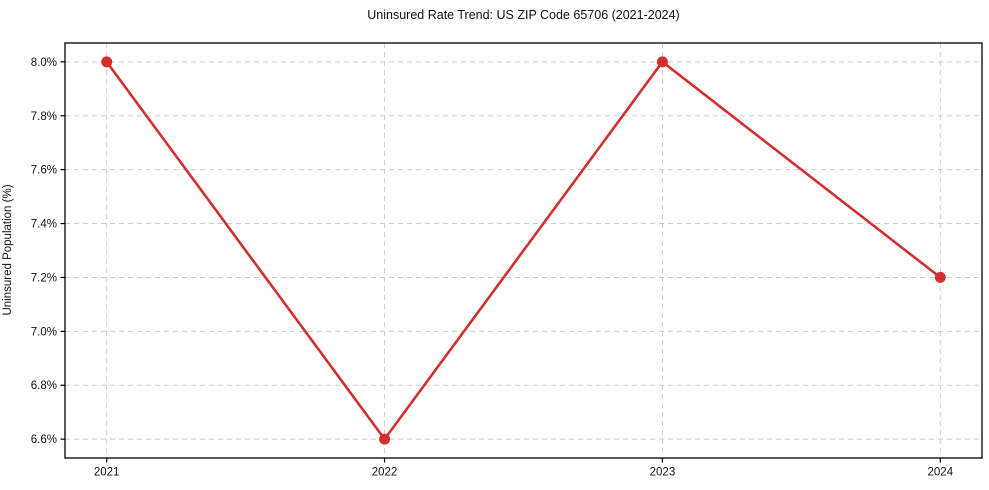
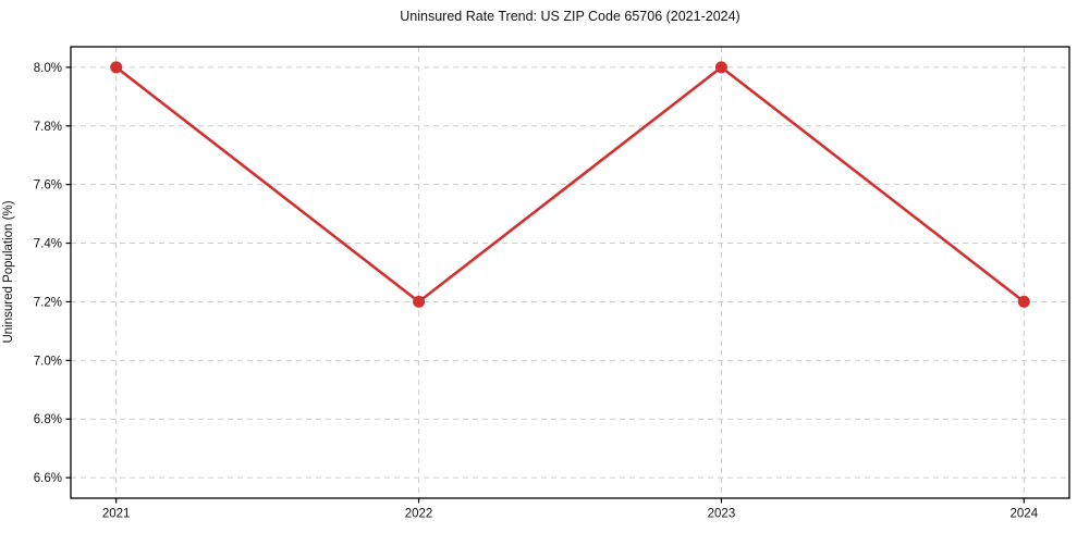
2022: 6.6% -> 7.2%
